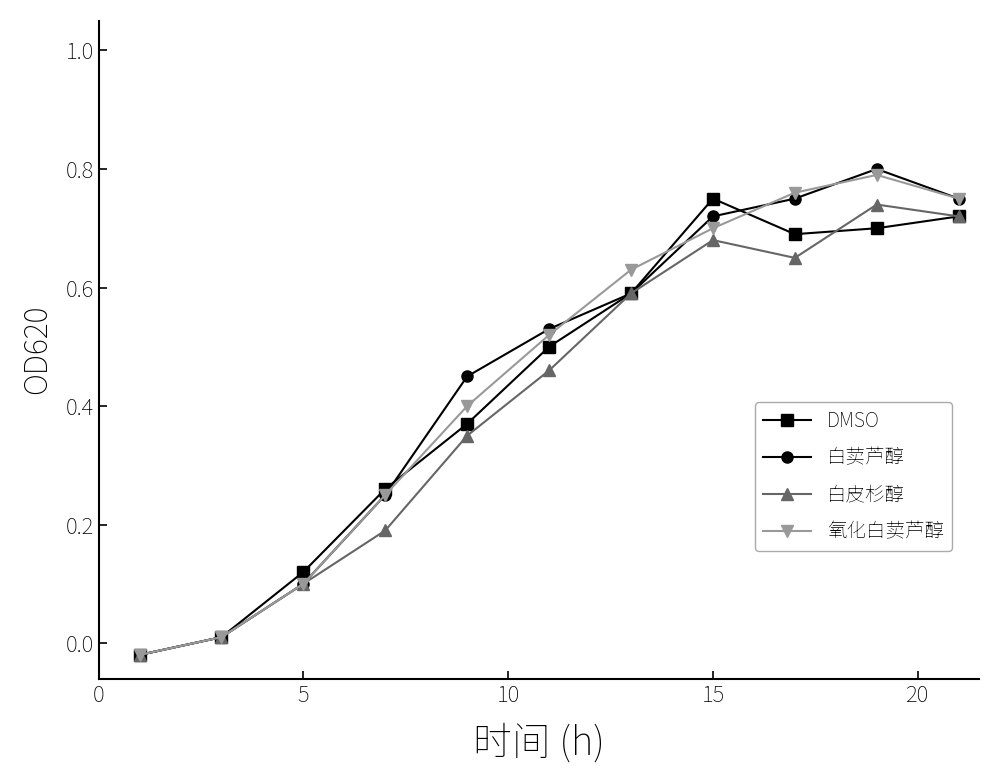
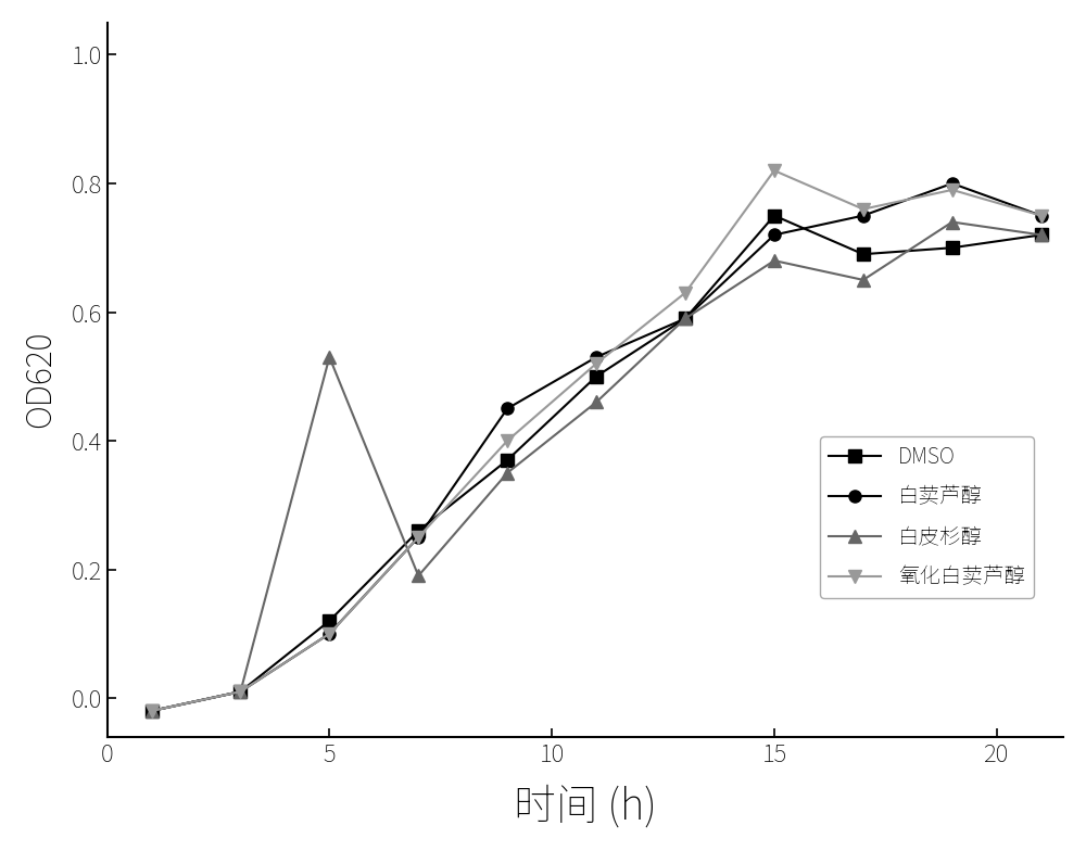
白皮杉醇/5: 0.10 -> 0.53
氧化白荬芦醇/15: 0.70 -> 0.82
